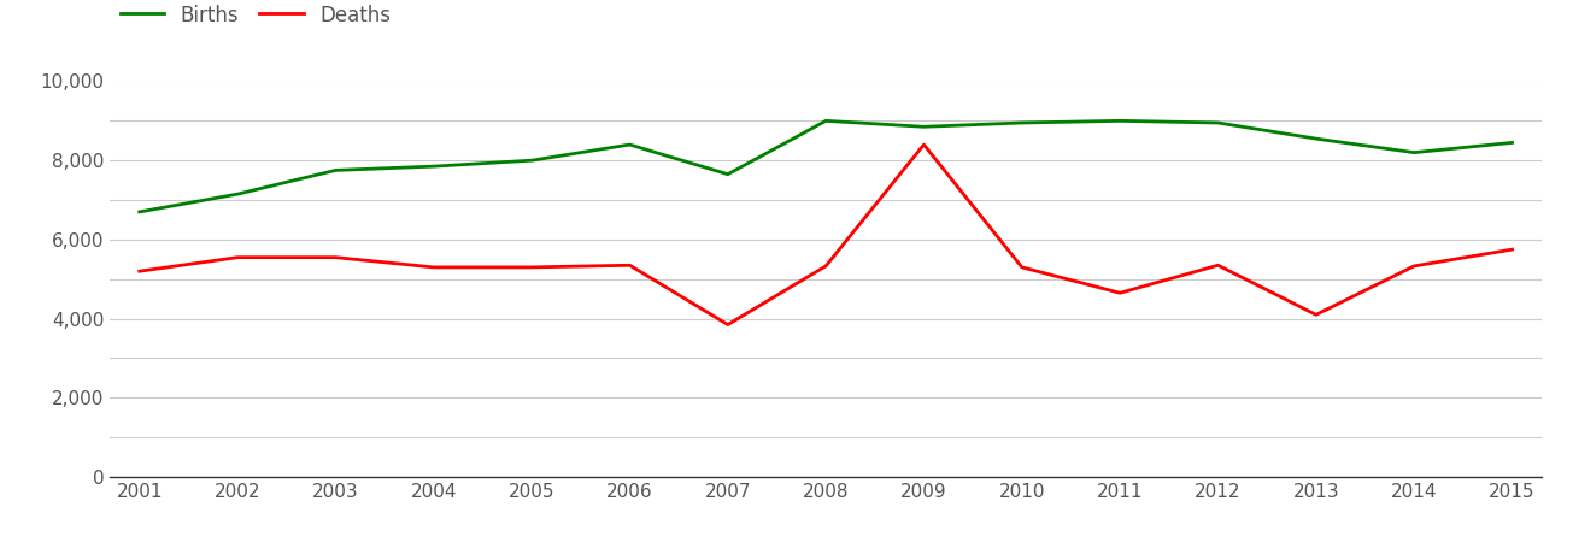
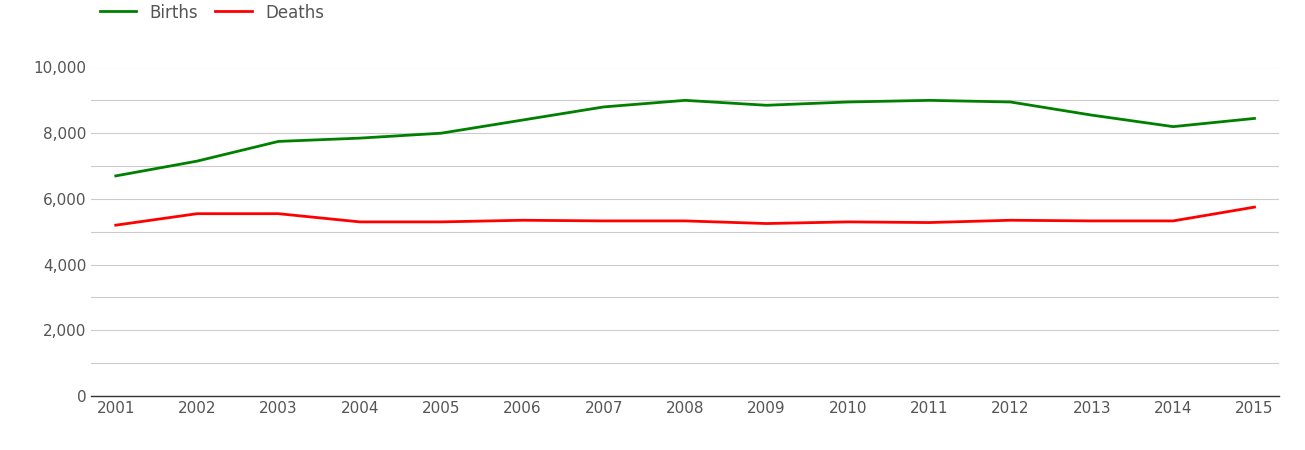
Births/2007: 7,650 -> 8,800
Deaths/2007: 3,850 -> 5,330
Deaths/2009: 8,400 -> 5,250
Deaths/2011: 4,650 -> 5,280
Deaths/2013: 4,100 -> 5,330
